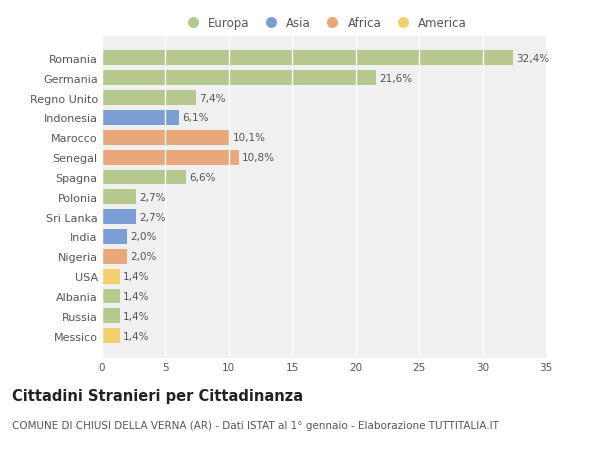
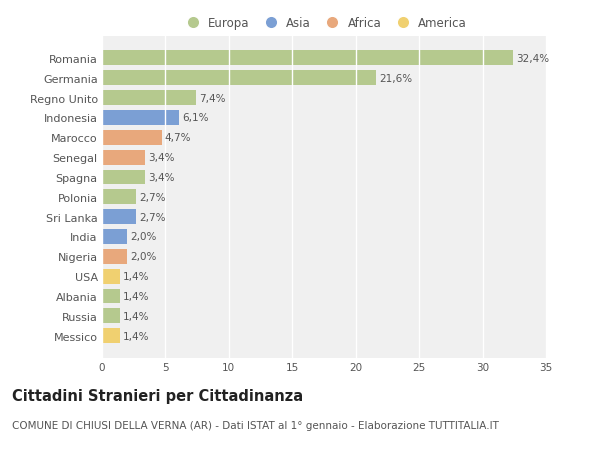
Marocco: 10,1% -> 4,7%
Senegal: 10,8% -> 3,4%
Spagna: 6,6% -> 3,4%
